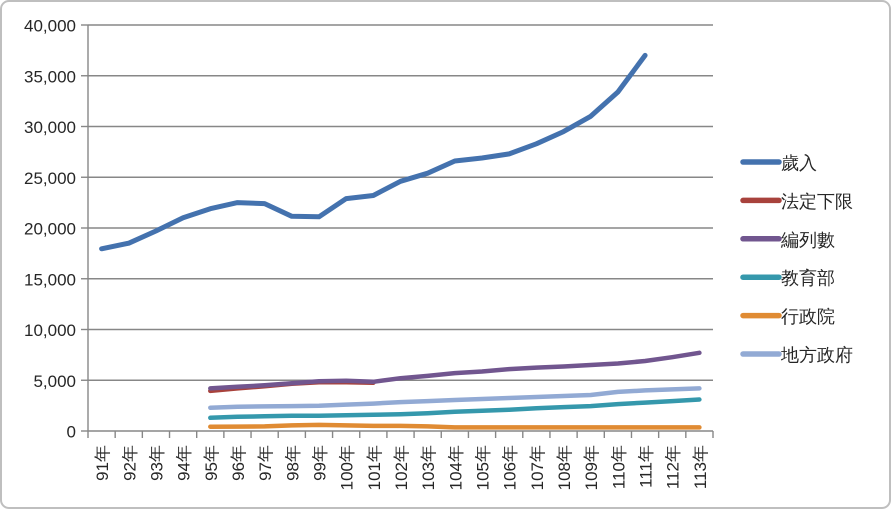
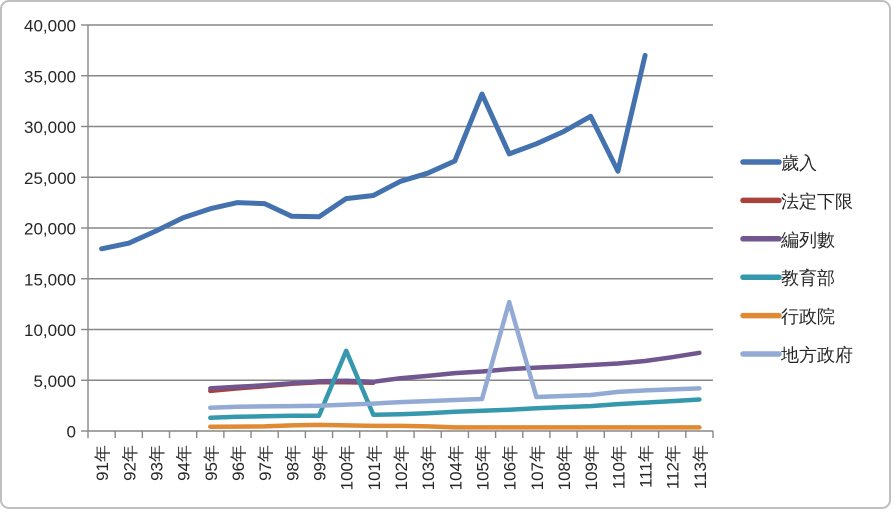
教育部/100年: 1600 -> 7900
歲入/105年: 26900 -> 33200
地方政府/106年: 3200 -> 12700
歲入/110年: 33400 -> 25600
